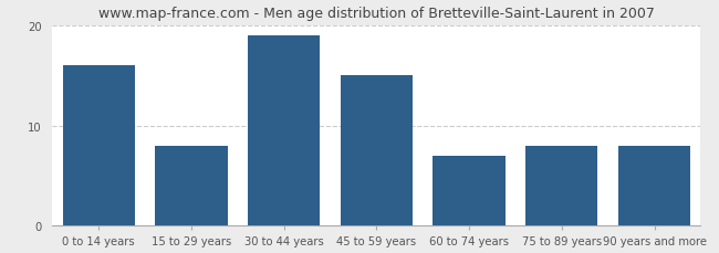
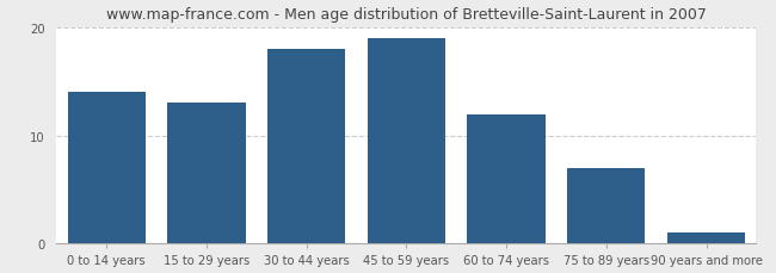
0 to 14 years: 16 -> 14
15 to 29 years: 8 -> 13
30 to 44 years: 19 -> 18
45 to 59 years: 15 -> 19
60 to 74 years: 7 -> 12
75 to 89 years: 8 -> 7
90 years and more: 8 -> 1
